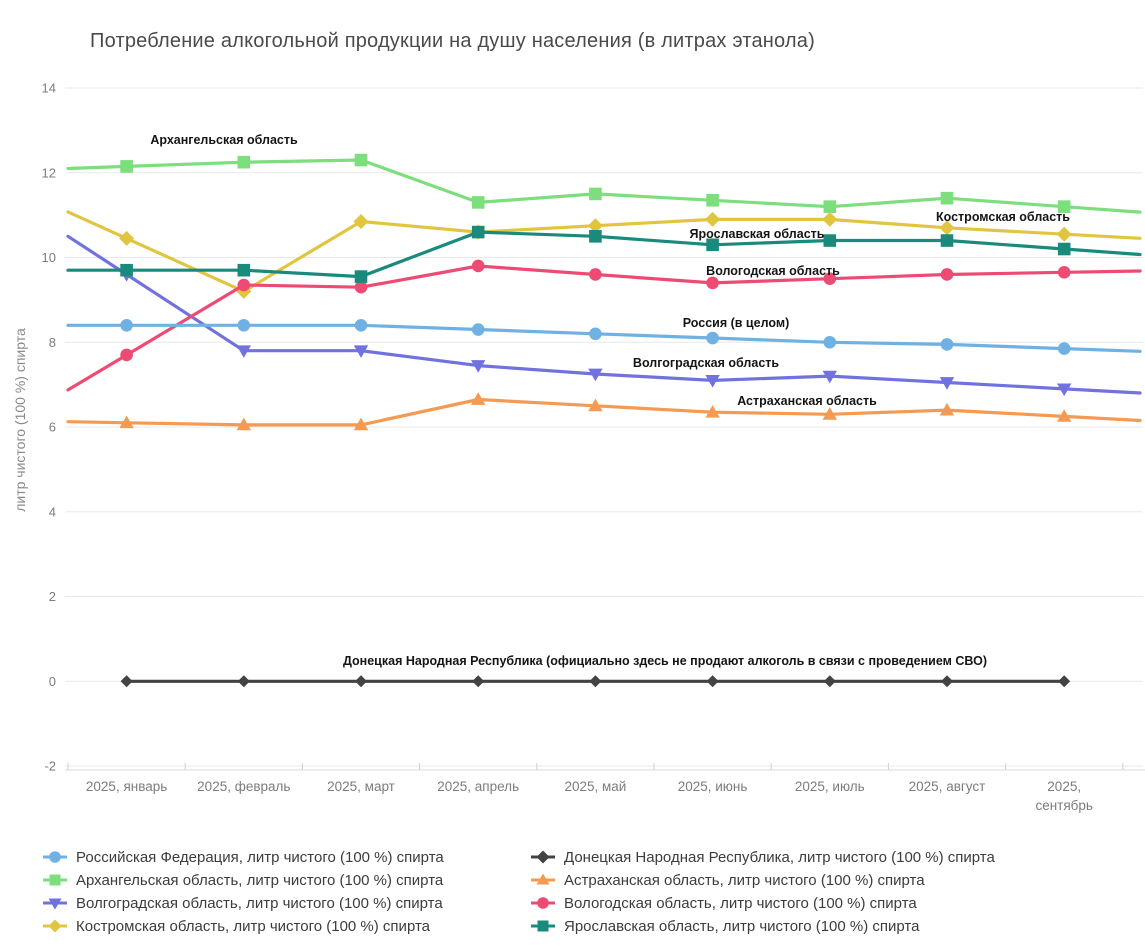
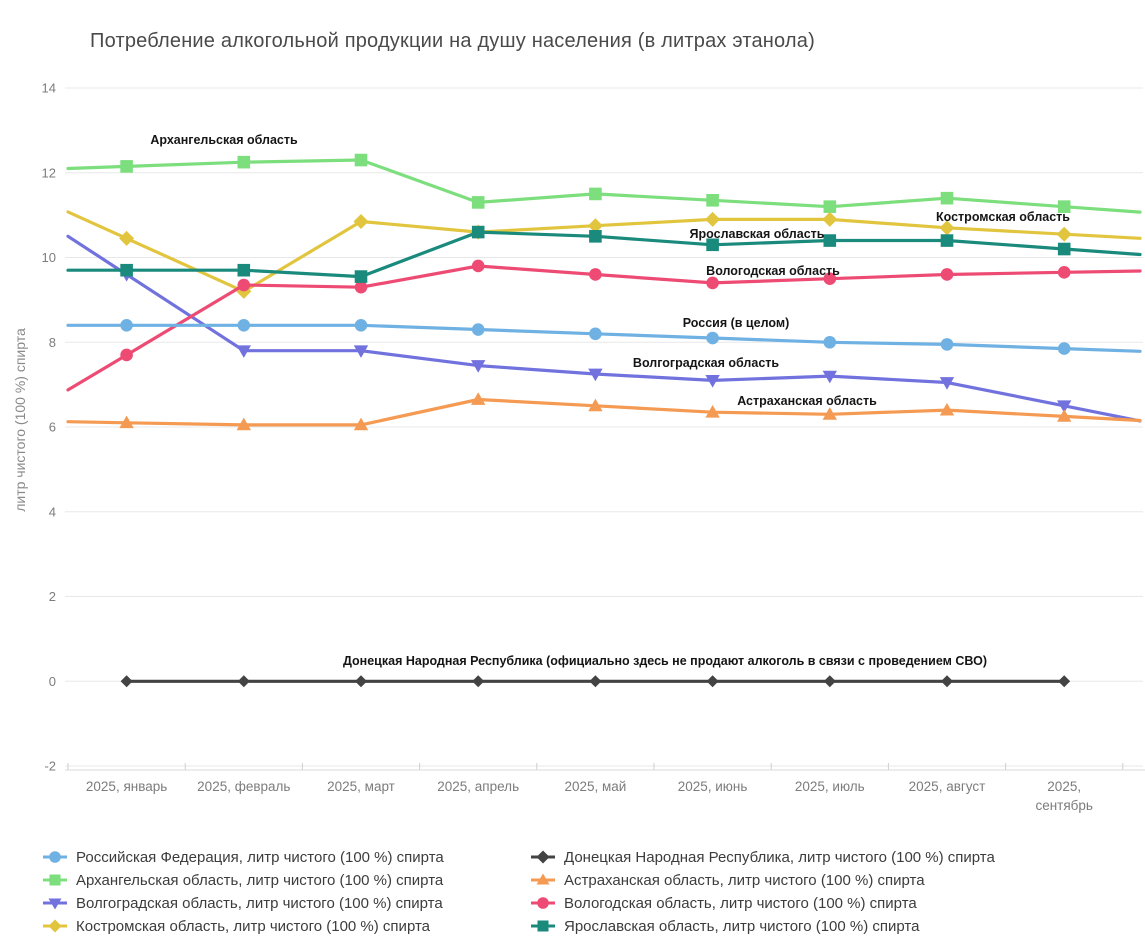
Волгоградская область/2025, сентябрь: 6.9 -> 6.5
